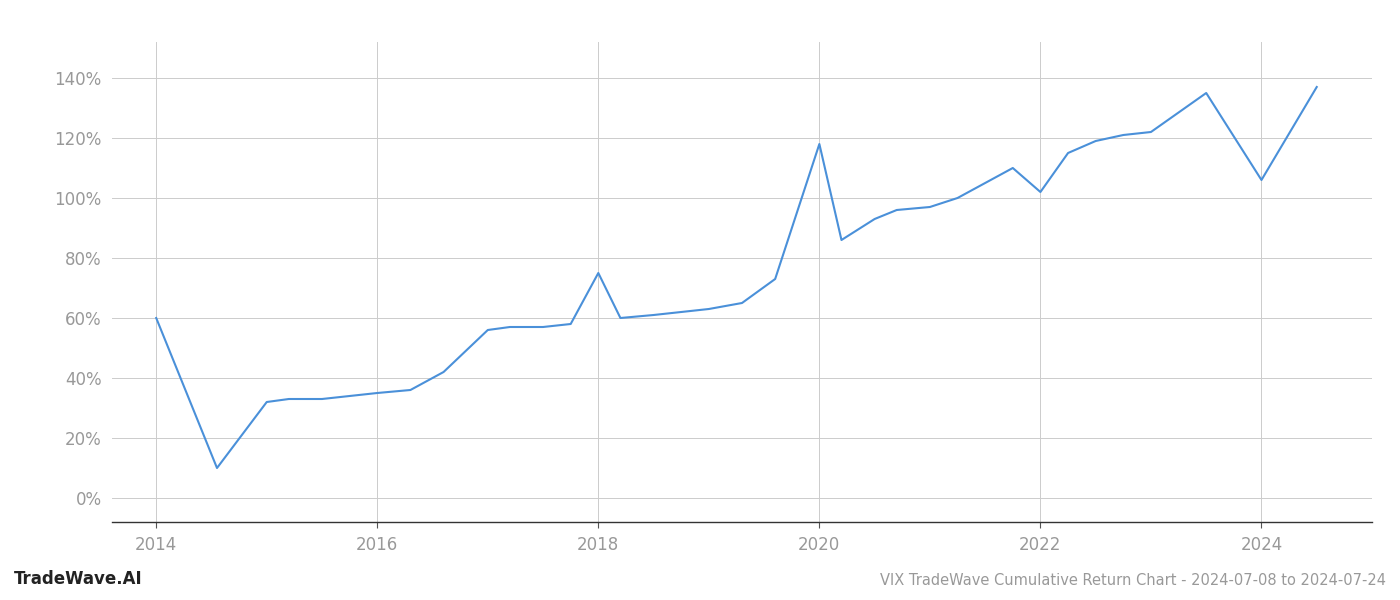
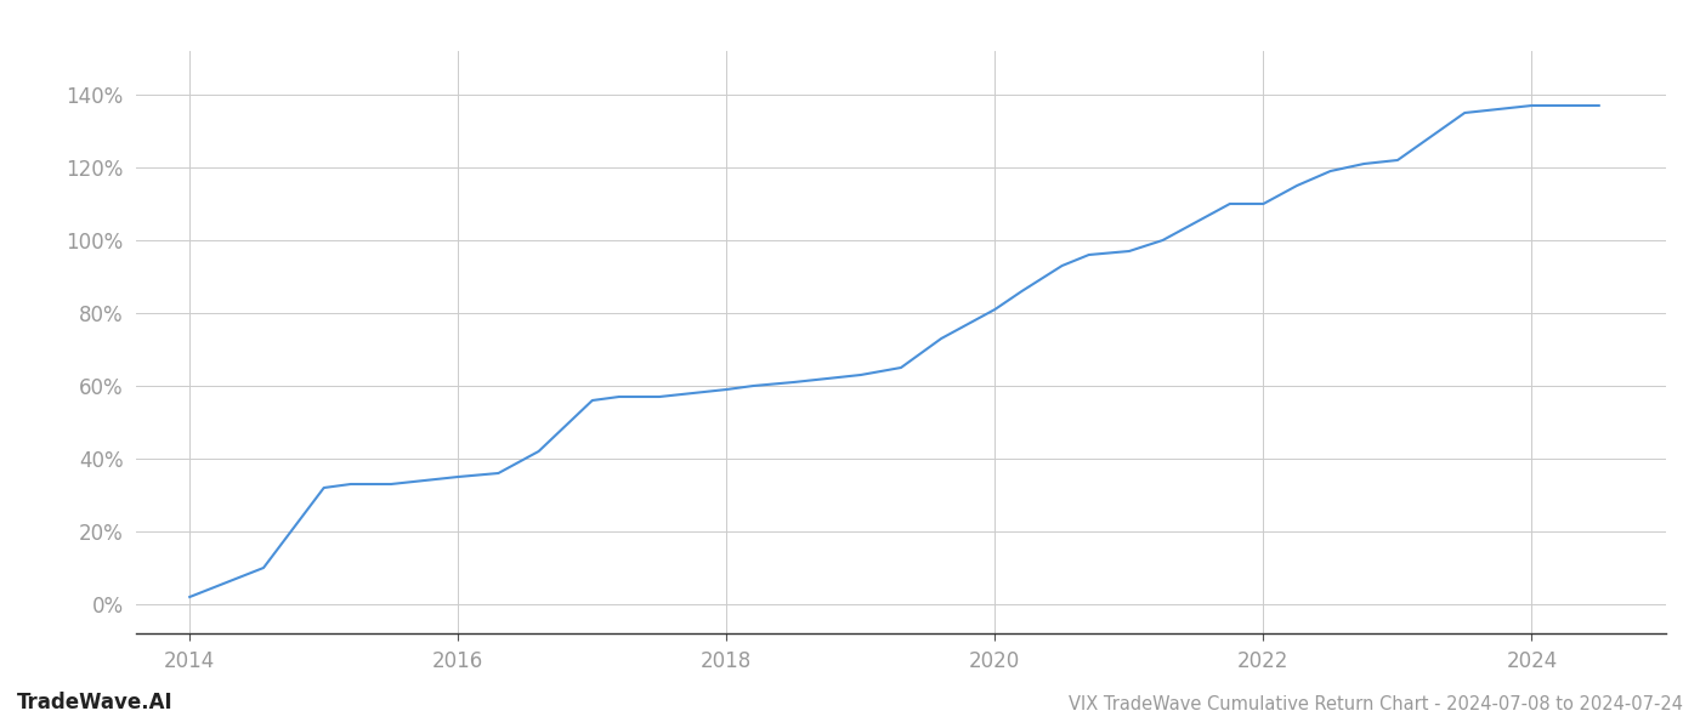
2014: 60% -> 2%
2018: 75% -> 59%
2020: 118% -> 81%
2022: 102% -> 110%
2024: 106% -> 137%
